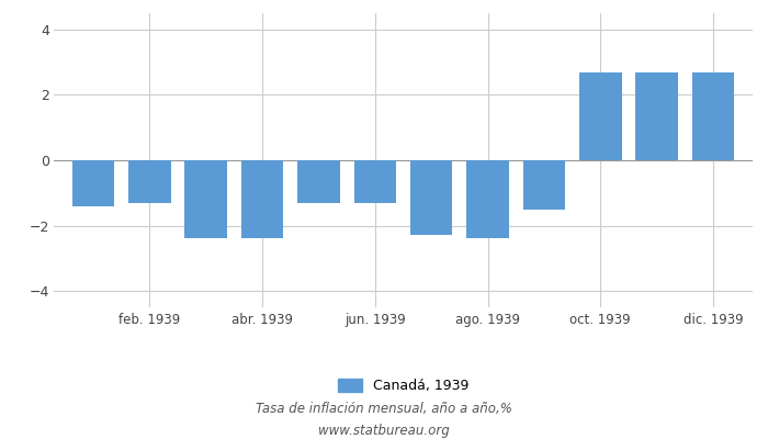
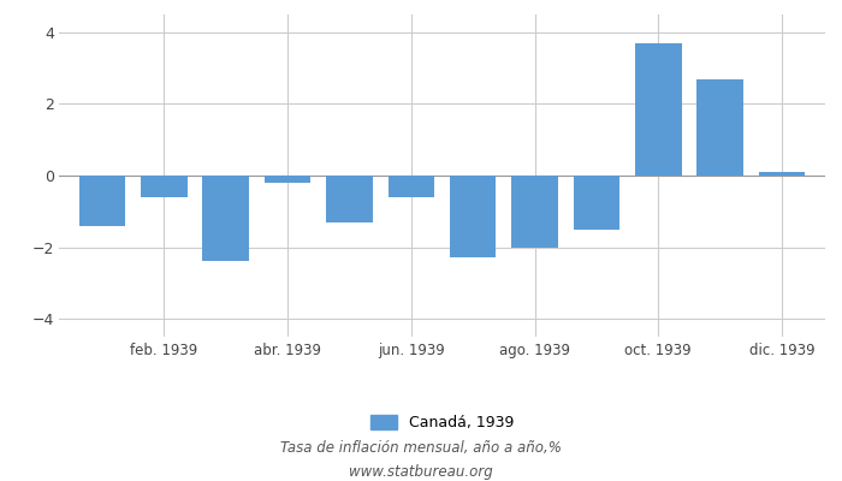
feb. 1939: -1.3 -> -0.6
abr. 1939: -2.4 -> -0.2
jun. 1939: -1.3 -> -0.6
ago. 1939: -2.4 -> -2.0
oct. 1939: 2.7 -> 3.7
dic. 1939: 2.7 -> 0.1
